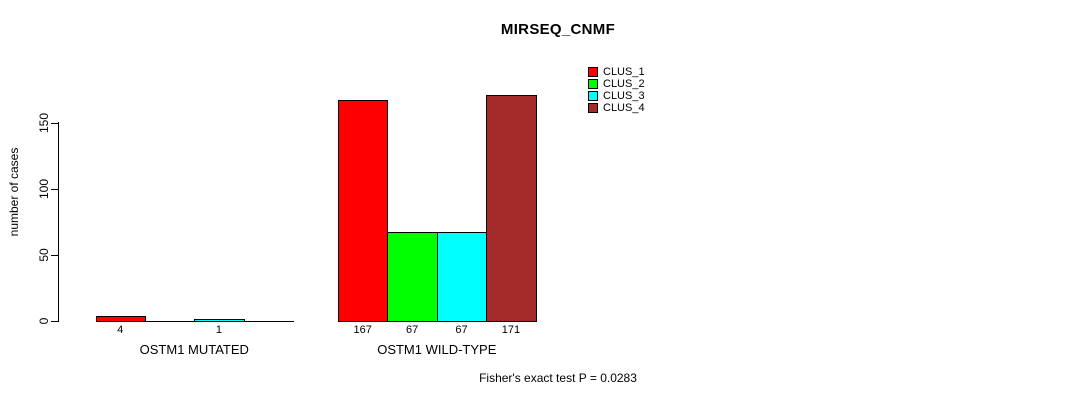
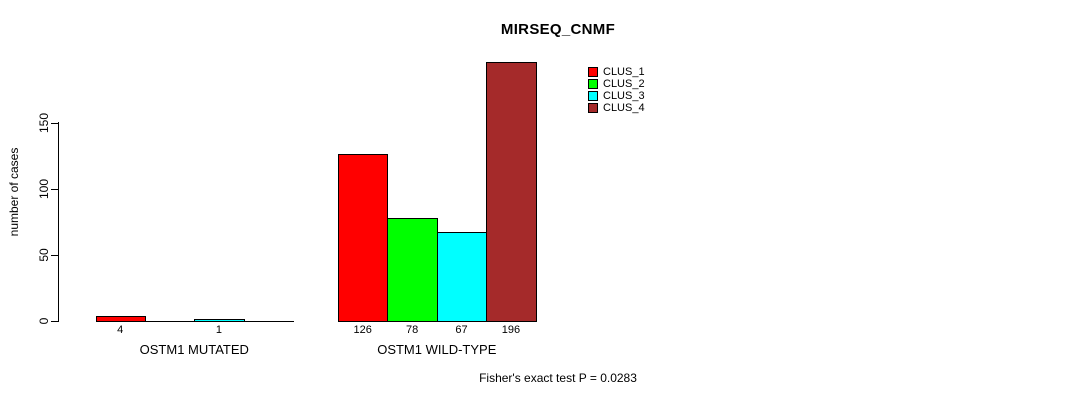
CLUS_1/OSTM1 WILD-TYPE: 167 -> 126
CLUS_2/OSTM1 WILD-TYPE: 67 -> 78
CLUS_4/OSTM1 WILD-TYPE: 171 -> 196
